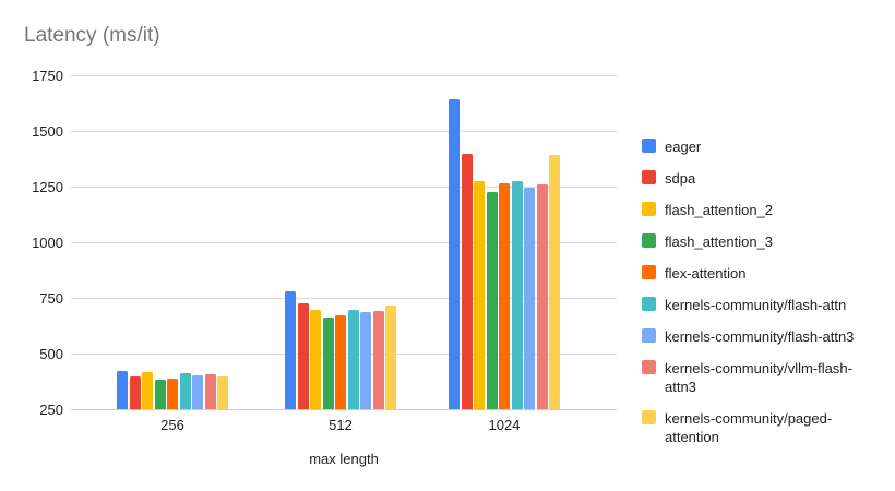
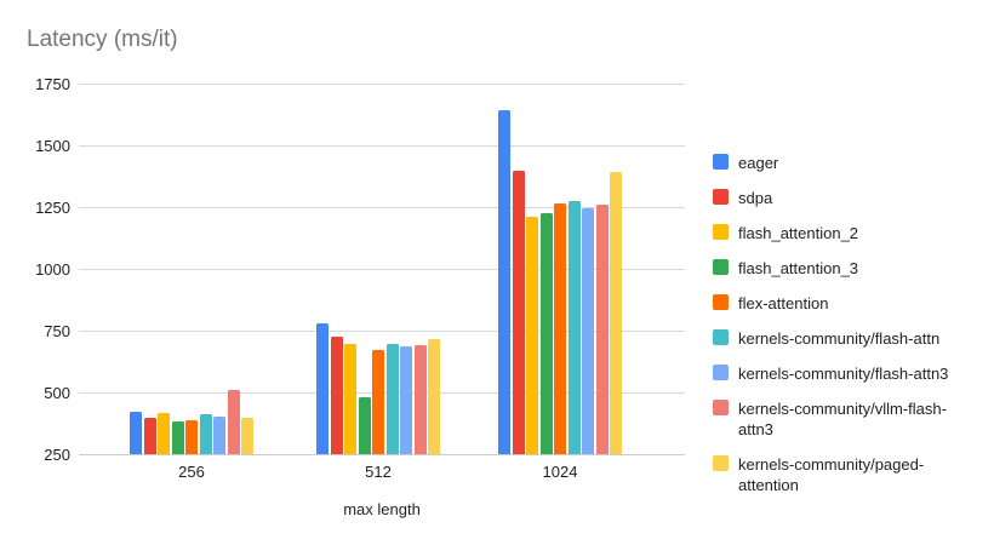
kernels-community/vllm-flash-attn3/256: 410 -> 510
flash_attention_3/512: 660 -> 480
flash_attention_2/1024: 1280 -> 1210
